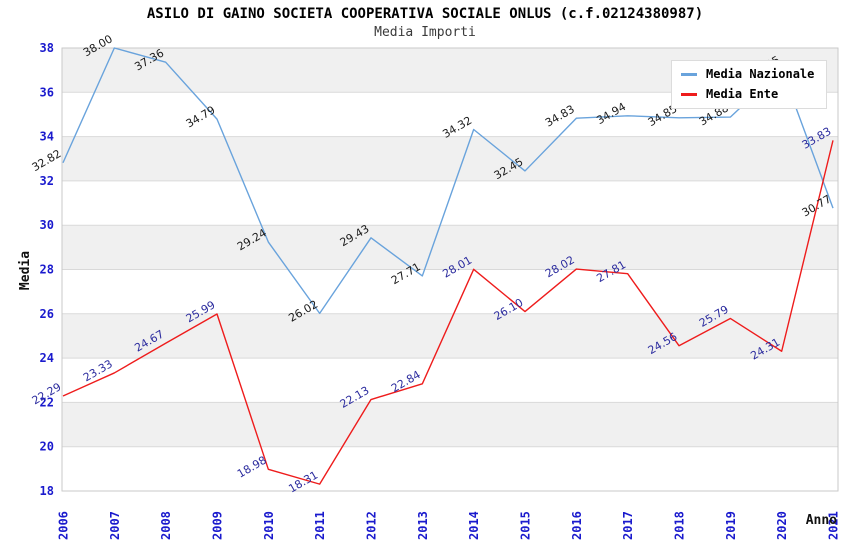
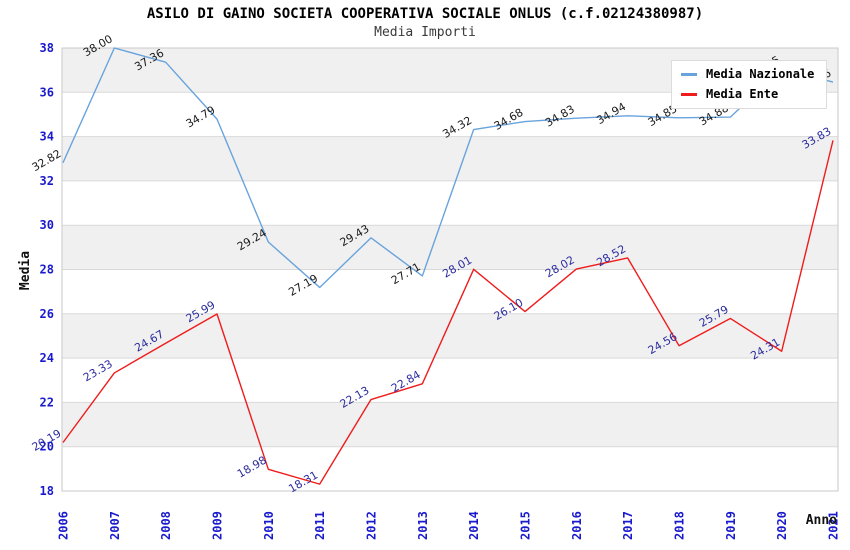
Media Ente/2006: 22.29 -> 20.19
Media Nazionale/2011: 26.02 -> 27.19
Media Nazionale/2015: 32.45 -> 34.68
Media Ente/2017: 27.81 -> 28.52
Media Nazionale/2021: 30.77 -> 36.46
